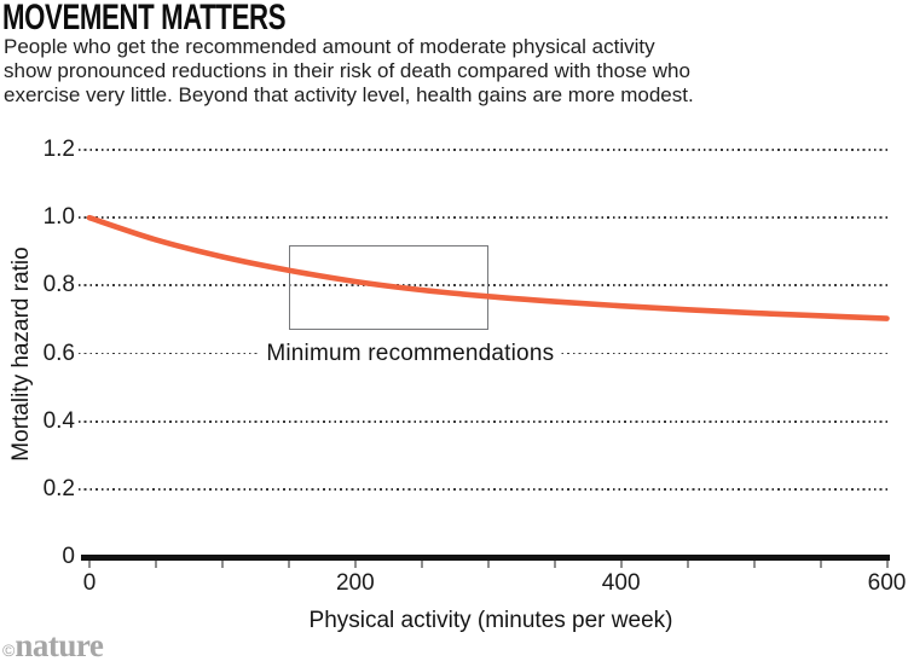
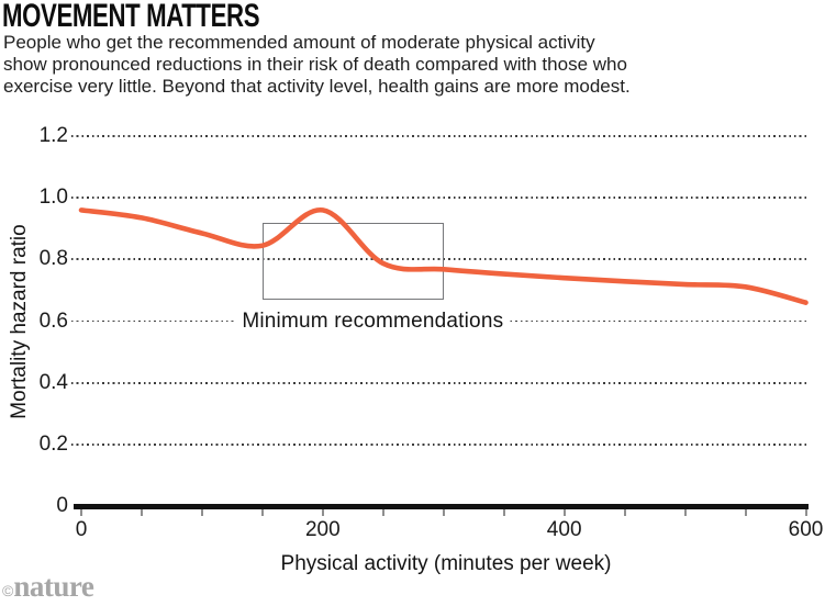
0: 1.00 -> 0.96
200: 0.81 -> 0.96
600: 0.70 -> 0.66
